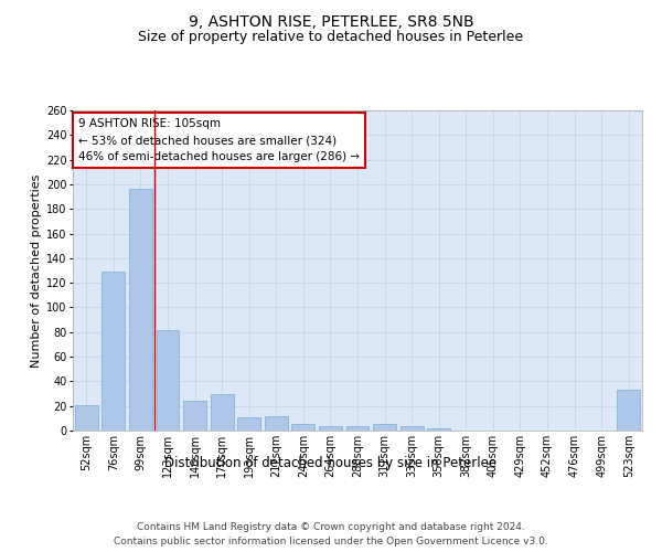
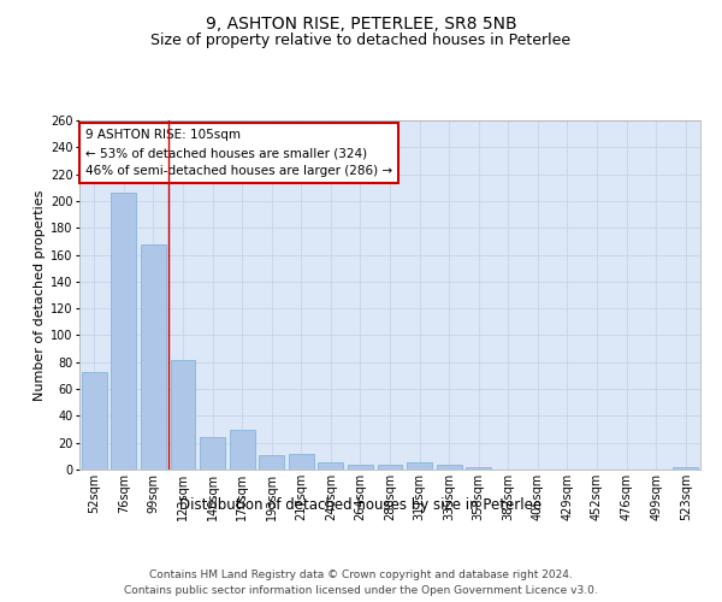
52sqm: 21 -> 73
76sqm: 129 -> 206
99sqm: 196 -> 168
523sqm: 33 -> 2
